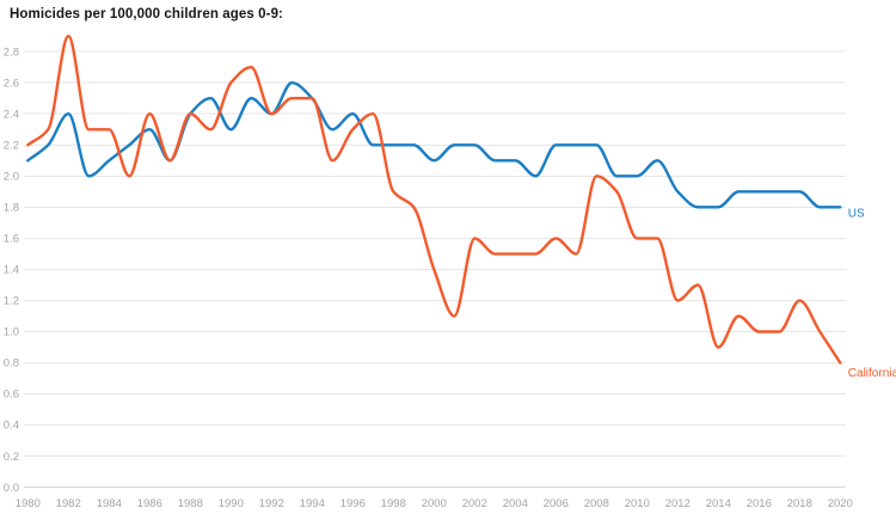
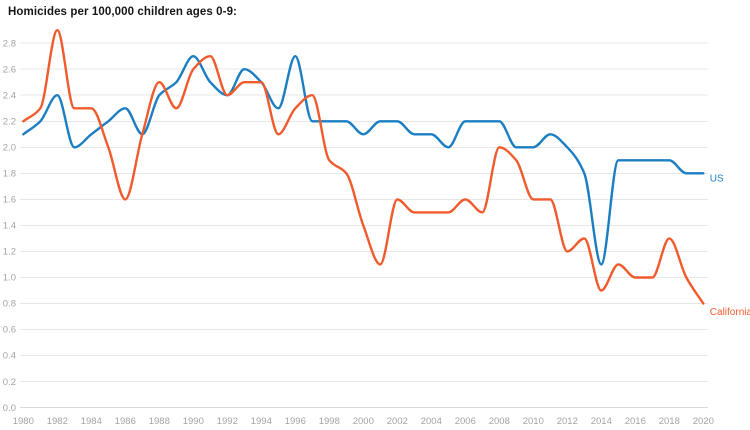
California/1986: 2.4 -> 1.6
California/1988: 2.4 -> 2.5
US/1990: 2.3 -> 2.7
US/1996: 2.4 -> 2.7
US/2012: 1.9 -> 2.0
US/2014: 1.8 -> 1.1
California/2018: 1.2 -> 1.3
